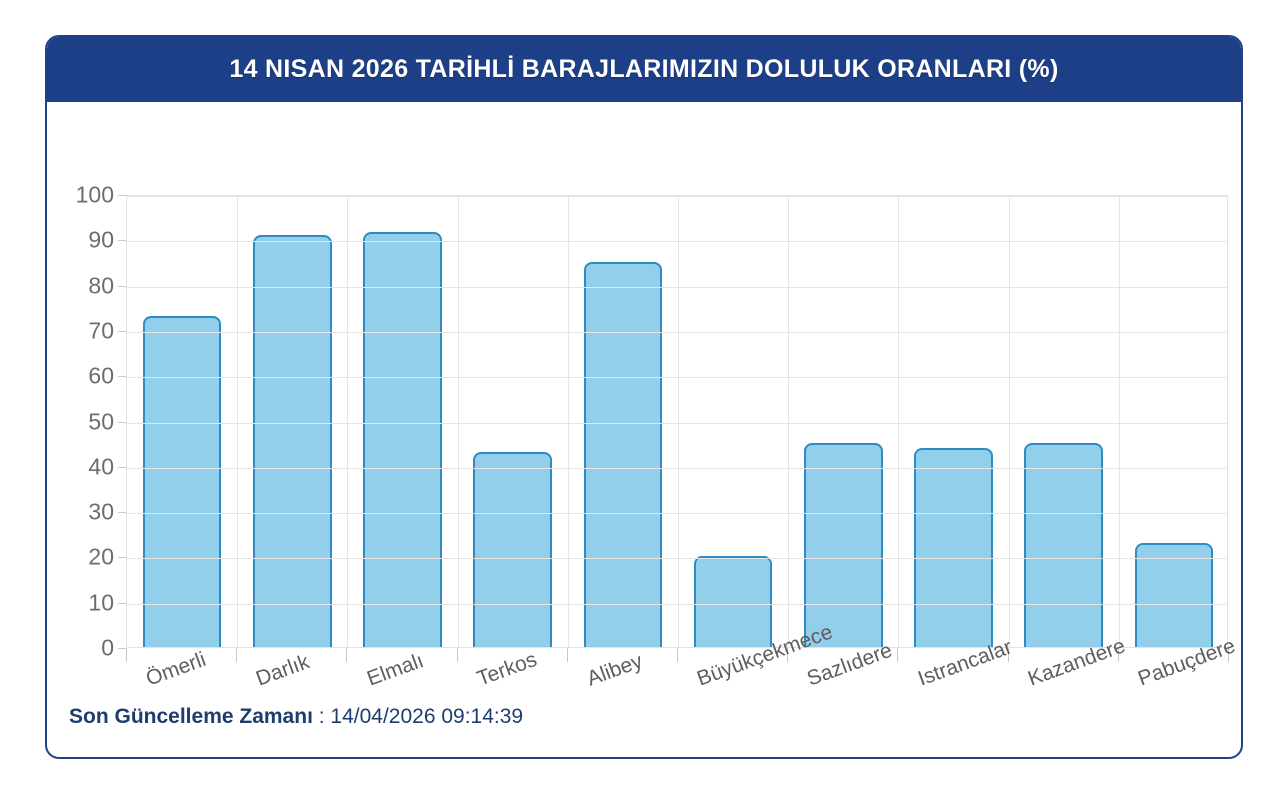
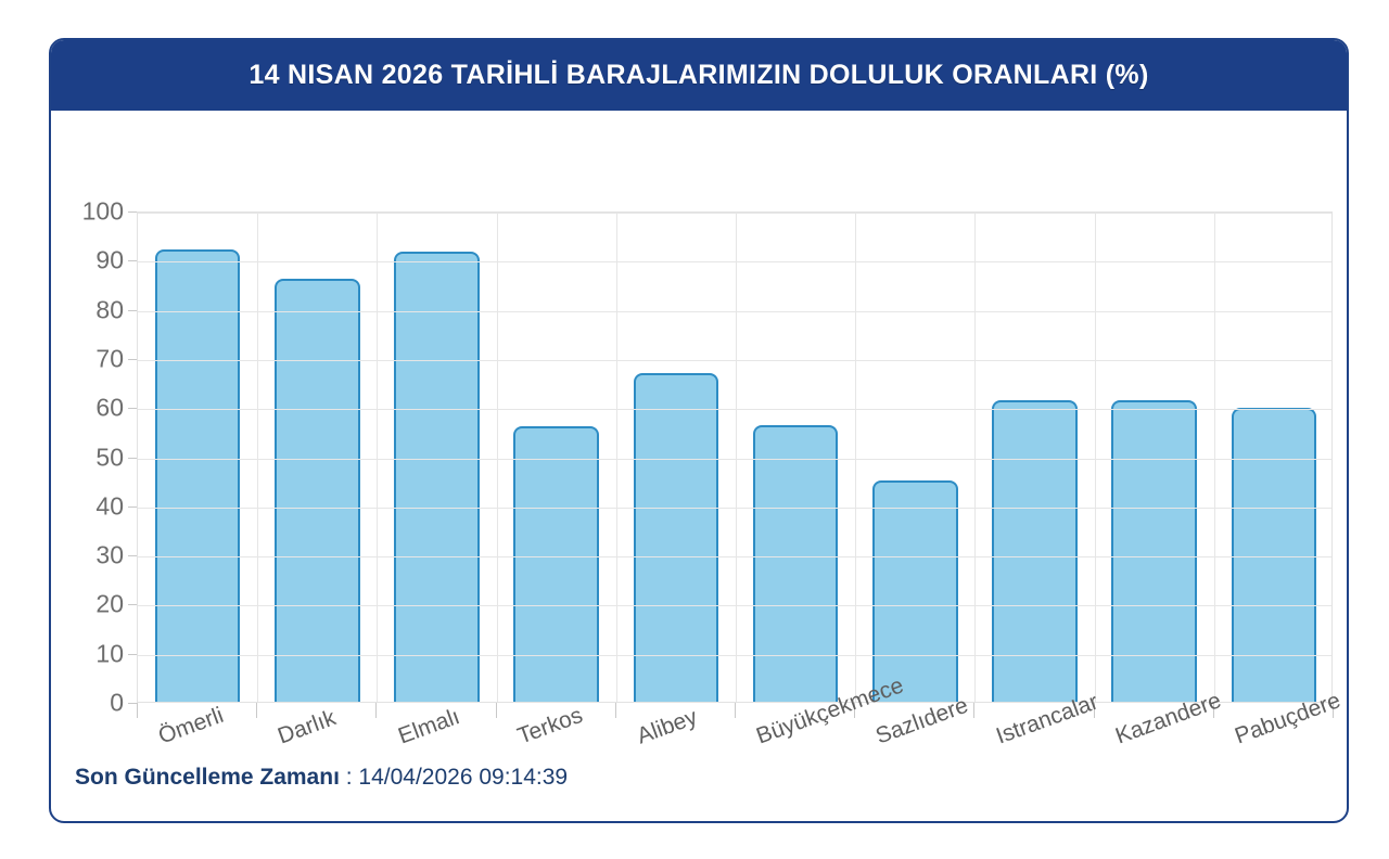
Ömerli: 73 -> 92
Darlık: 91 -> 86
Terkos: 43 -> 56
Alibey: 85 -> 67
Büyükçekmece: 20 -> 56
Istrancalar: 44 -> 61
Kazandere: 45 -> 61
Pabuçdere: 23 -> 60
